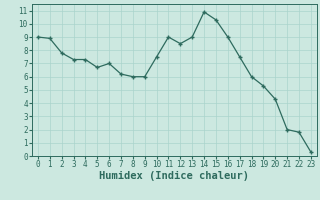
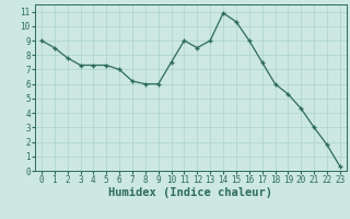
1: 8.9 -> 8.5
5: 6.7 -> 7.3
21: 2.0 -> 3.0
